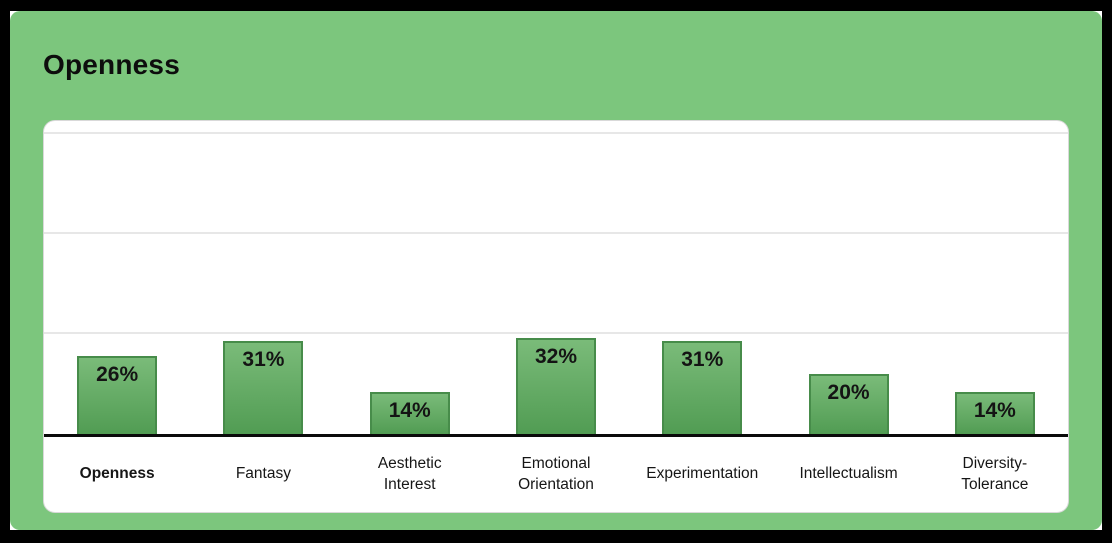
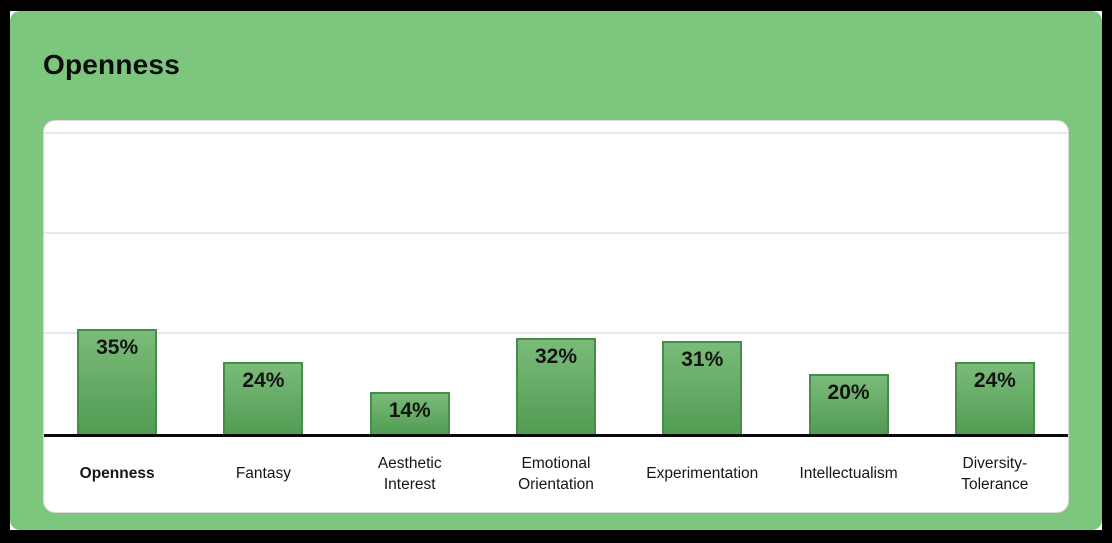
Openness: 26% -> 35%
Fantasy: 31% -> 24%
Diversity-Tolerance: 14% -> 24%
